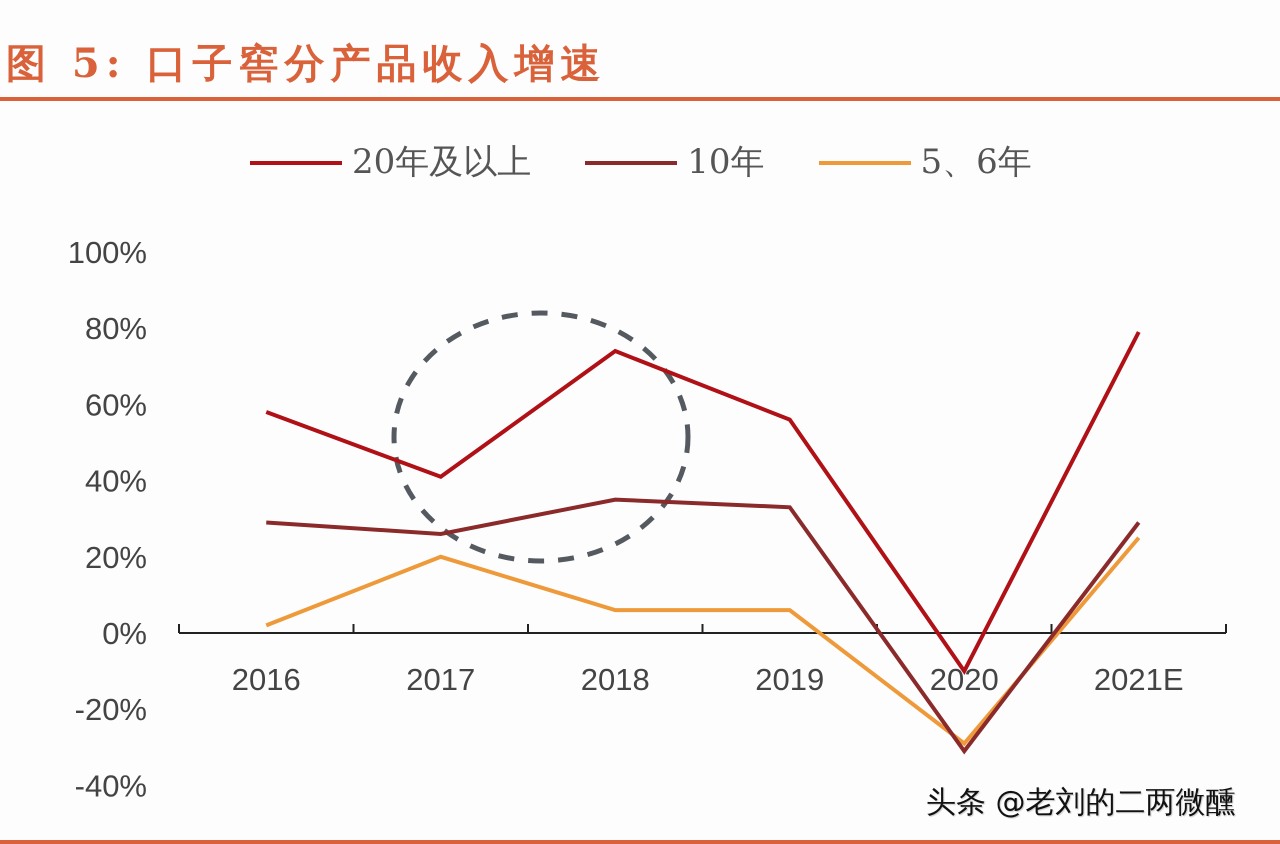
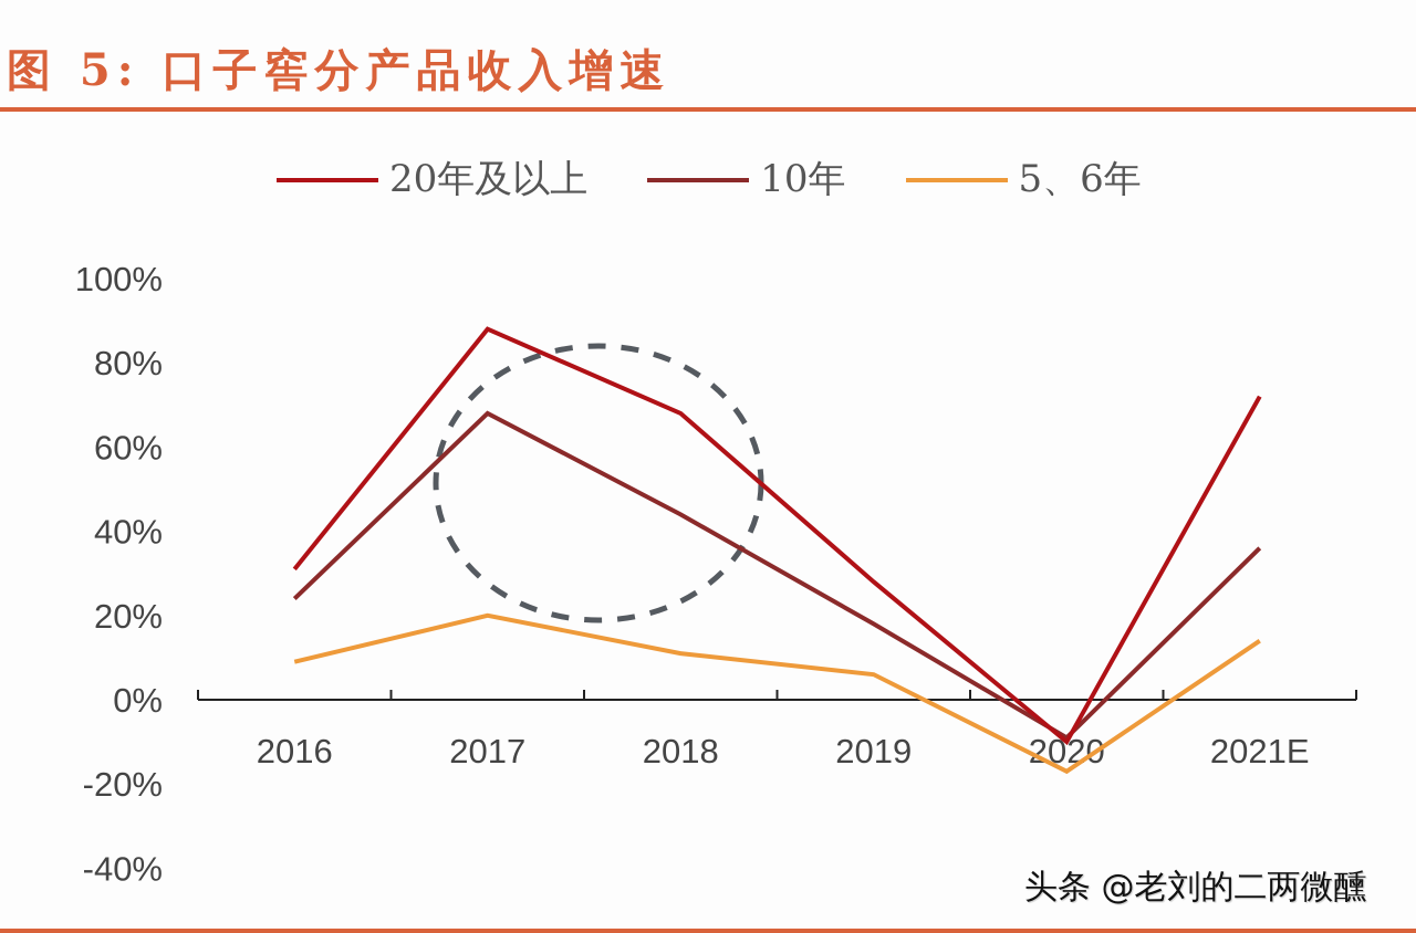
20年及以上/2016: 58% -> 31%
10年/2016: 29% -> 24%
5、6年/2016: 2% -> 9%
20年及以上/2017: 41% -> 88%
10年/2017: 26% -> 68%
20年及以上/2018: 74% -> 68%
10年/2018: 35% -> 44%
5、6年/2018: 6% -> 11%
20年及以上/2019: 56% -> 28%
10年/2019: 33% -> 18%
10年/2020: -31% -> -9%
5、6年/2020: -29% -> -17%
20年及以上/2021E: 79% -> 72%
10年/2021E: 29% -> 36%
5、6年/2021E: 25% -> 14%
